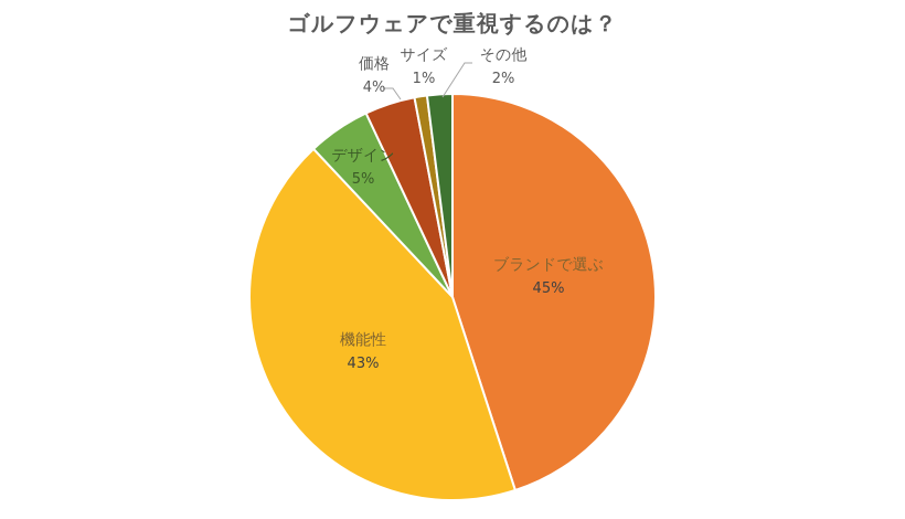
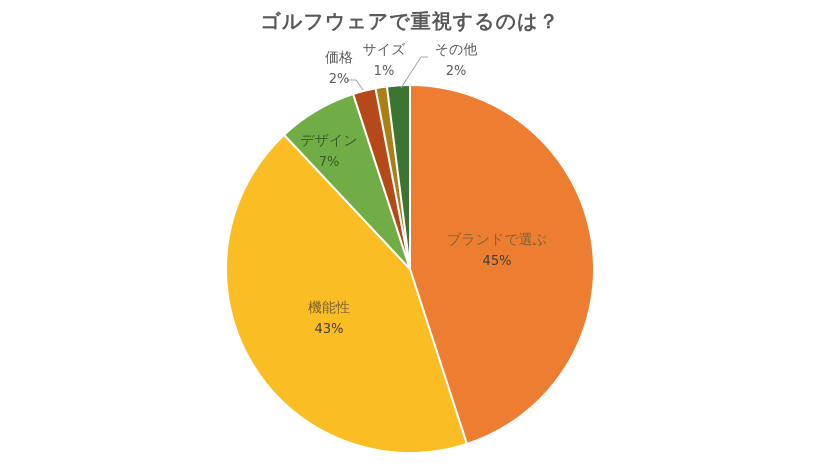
デザイン: 5% -> 7%
価格: 4% -> 2%
